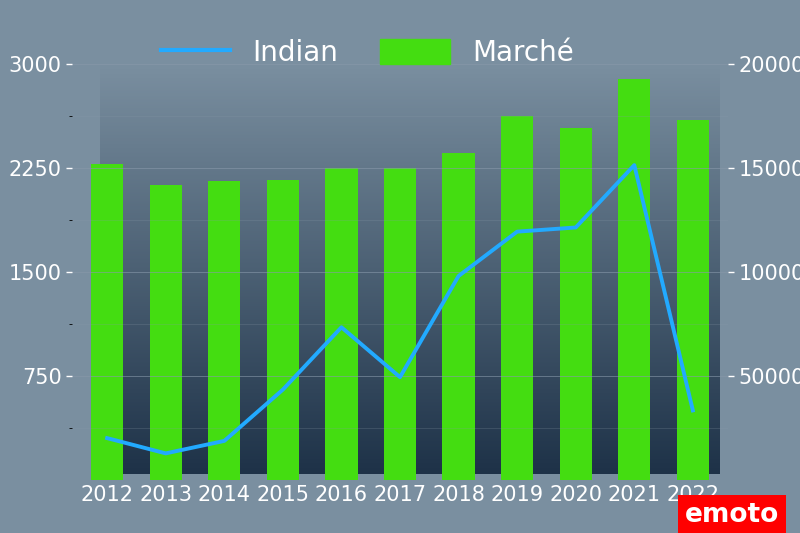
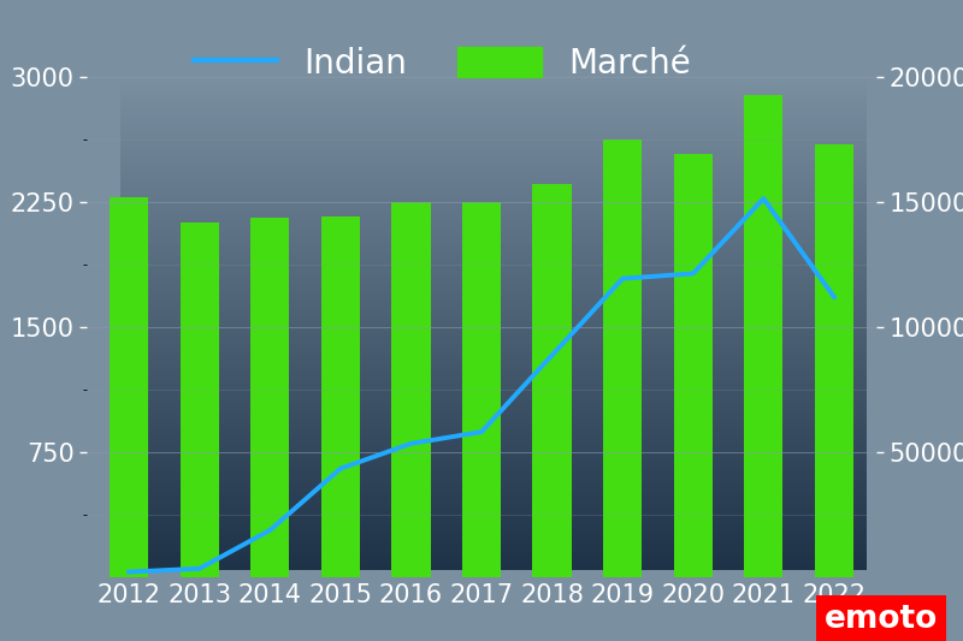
Indian/2012: 300 -> 30
Indian/2013: 190 -> 50
Indian/2016: 1100 -> 800
Indian/2017: 740 -> 870
Indian/2018: 1470 -> 1330
Indian/2022: 500 -> 1680
